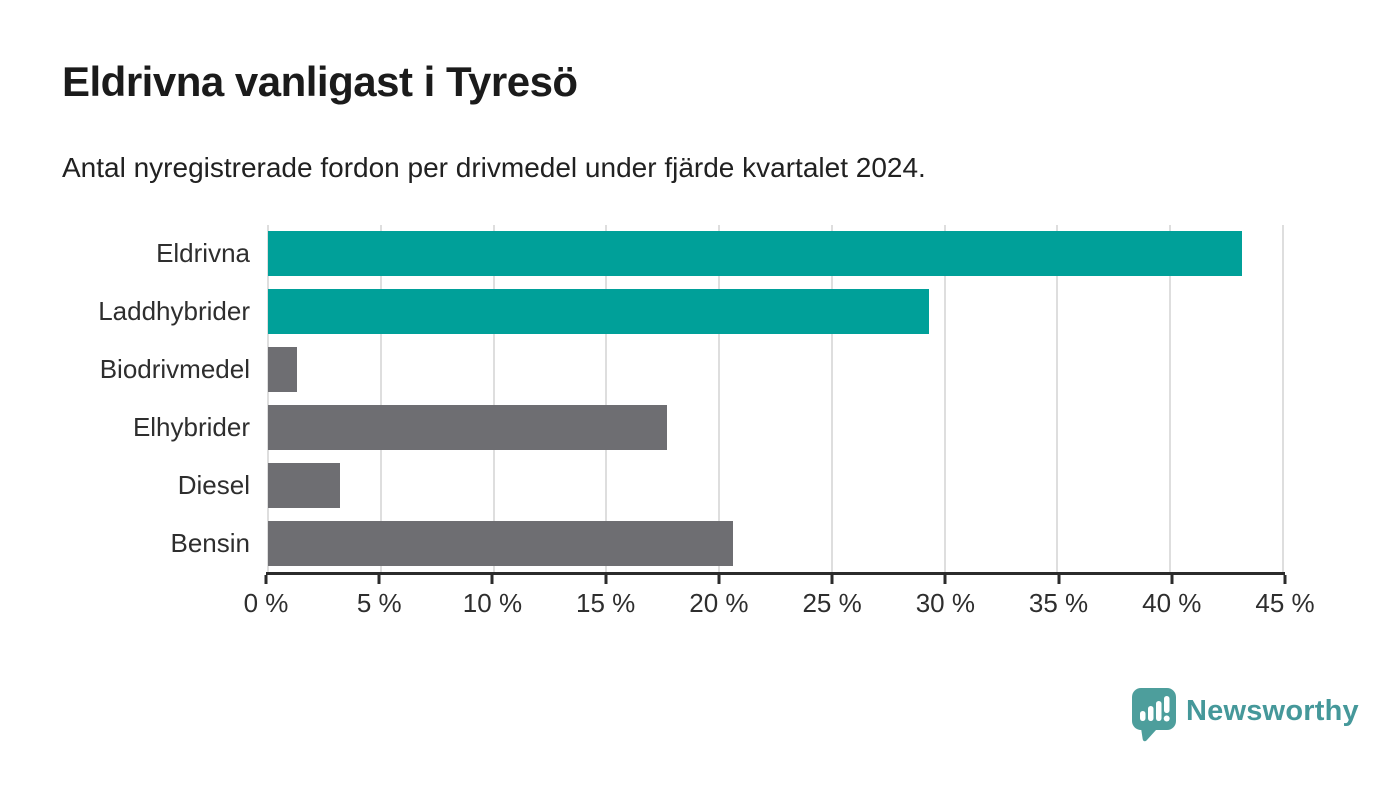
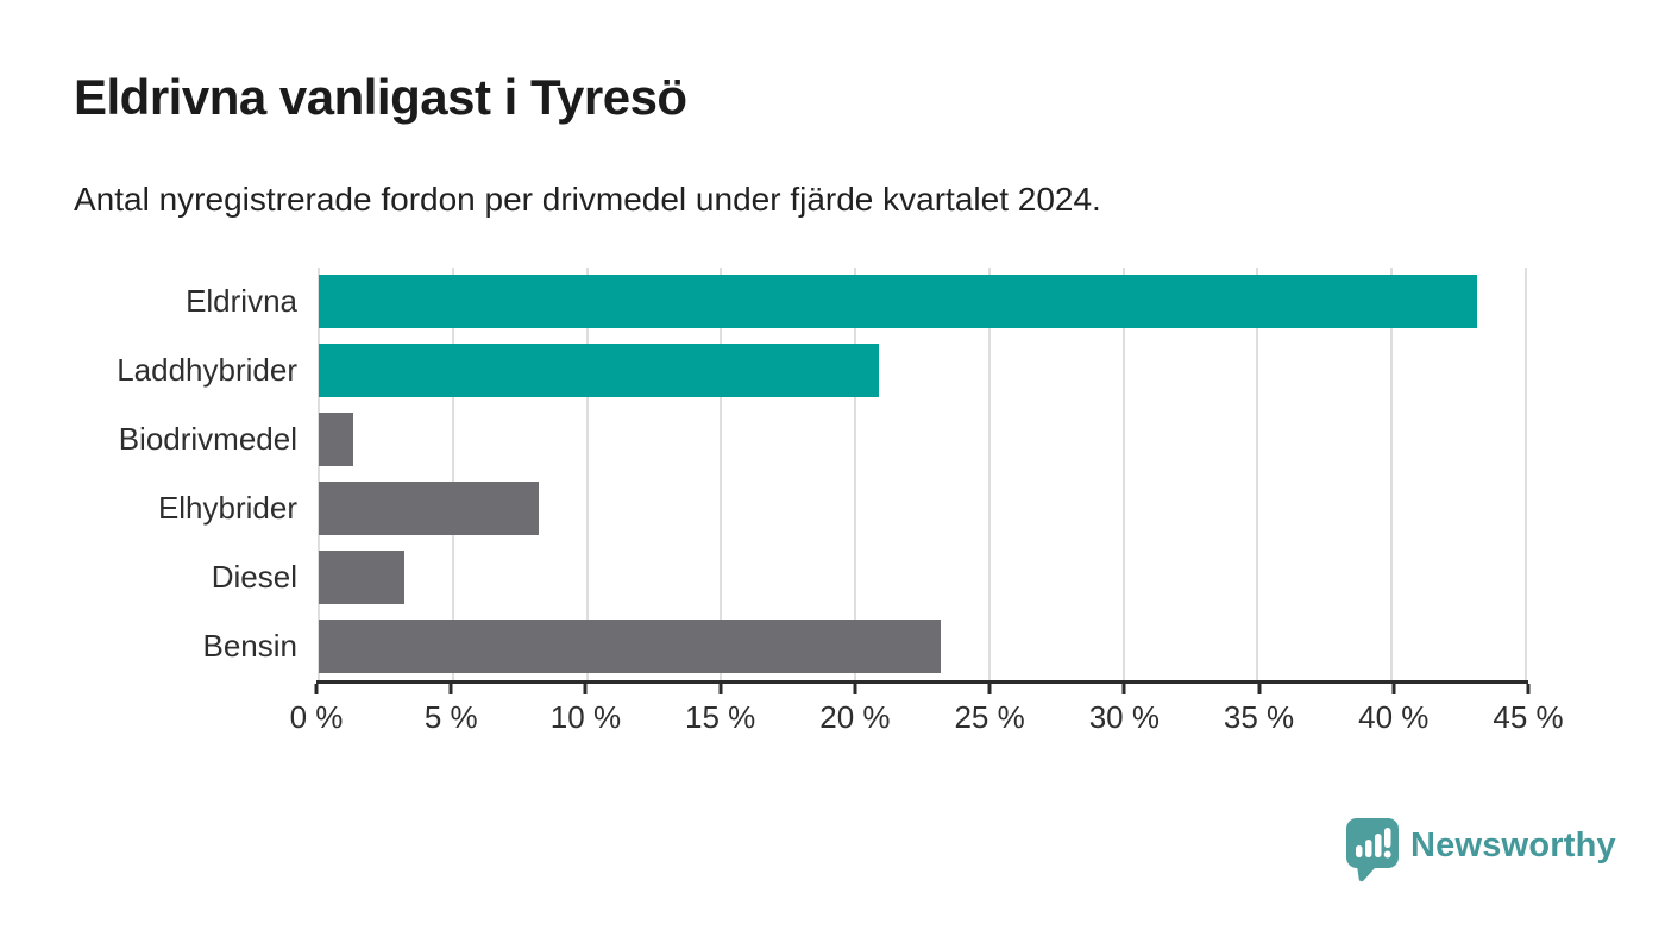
Laddhybrider: 29.3% -> 20.9%
Elhybrider: 17.7% -> 8.2%
Bensin: 20.6% -> 23.2%
